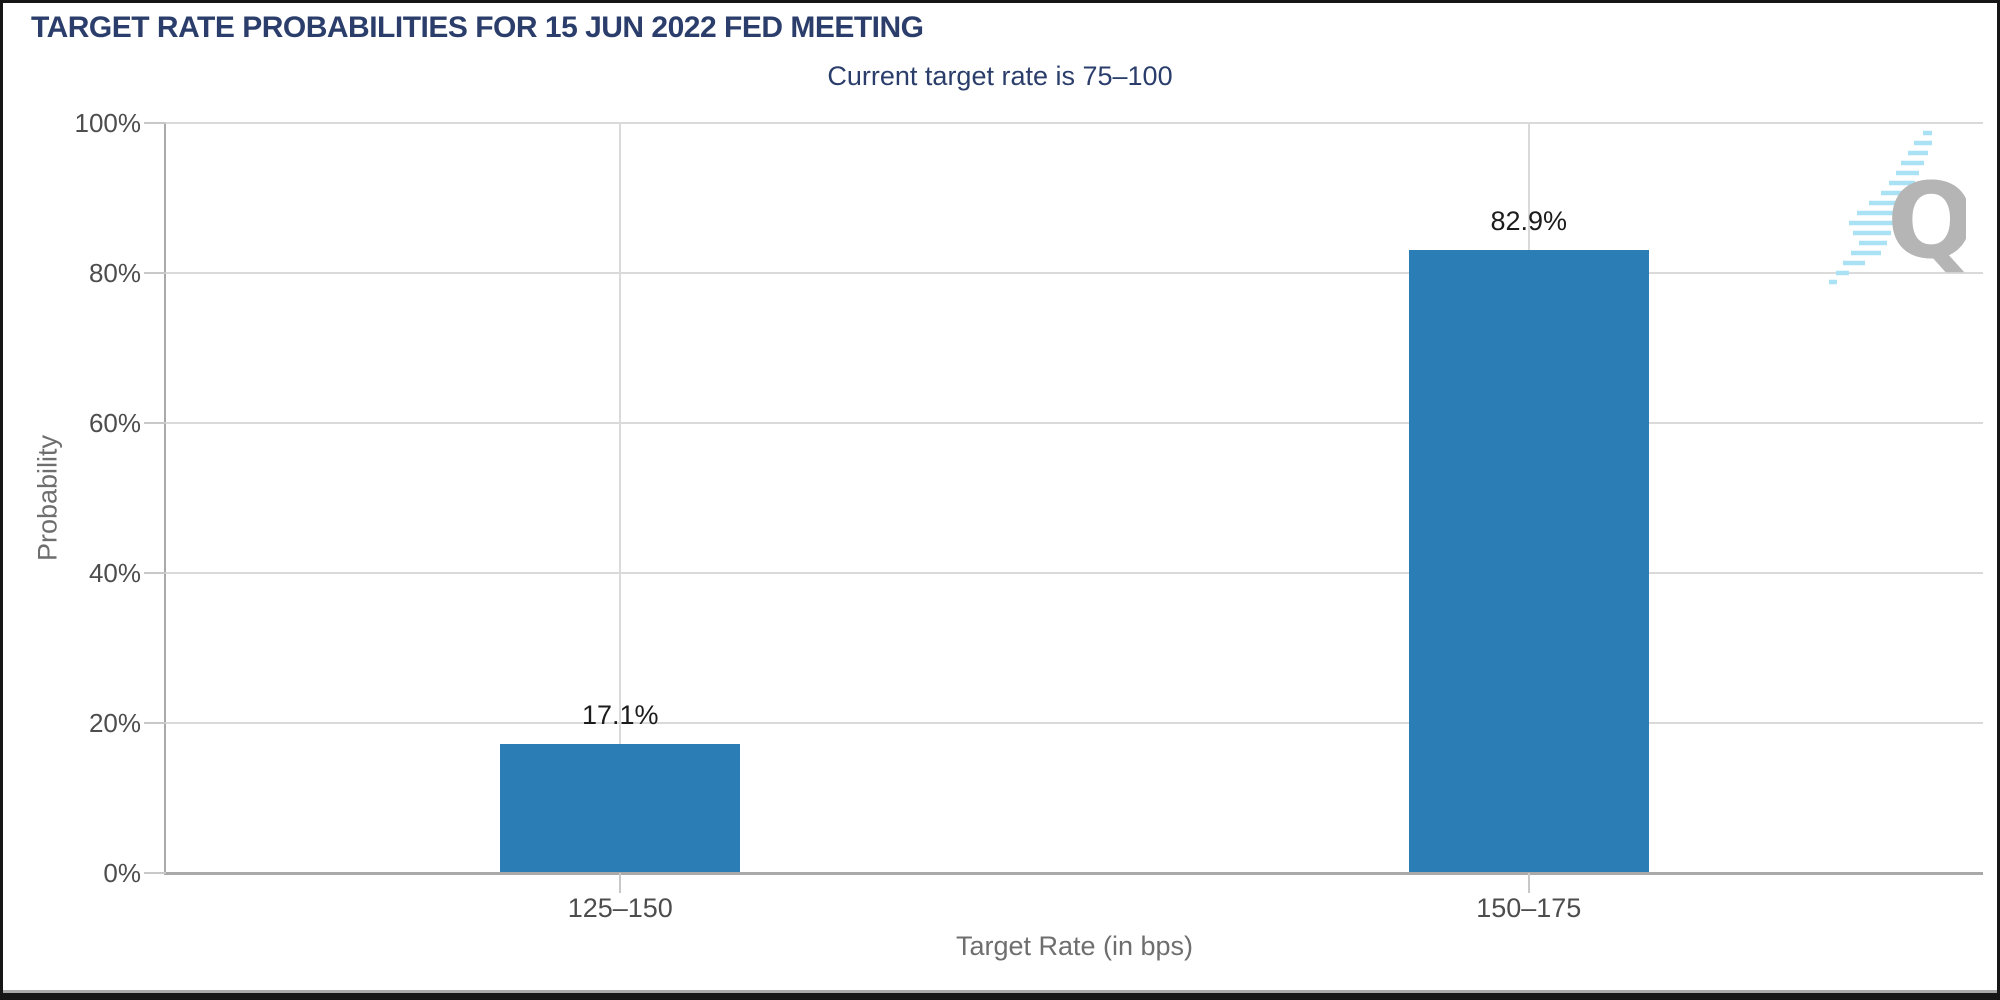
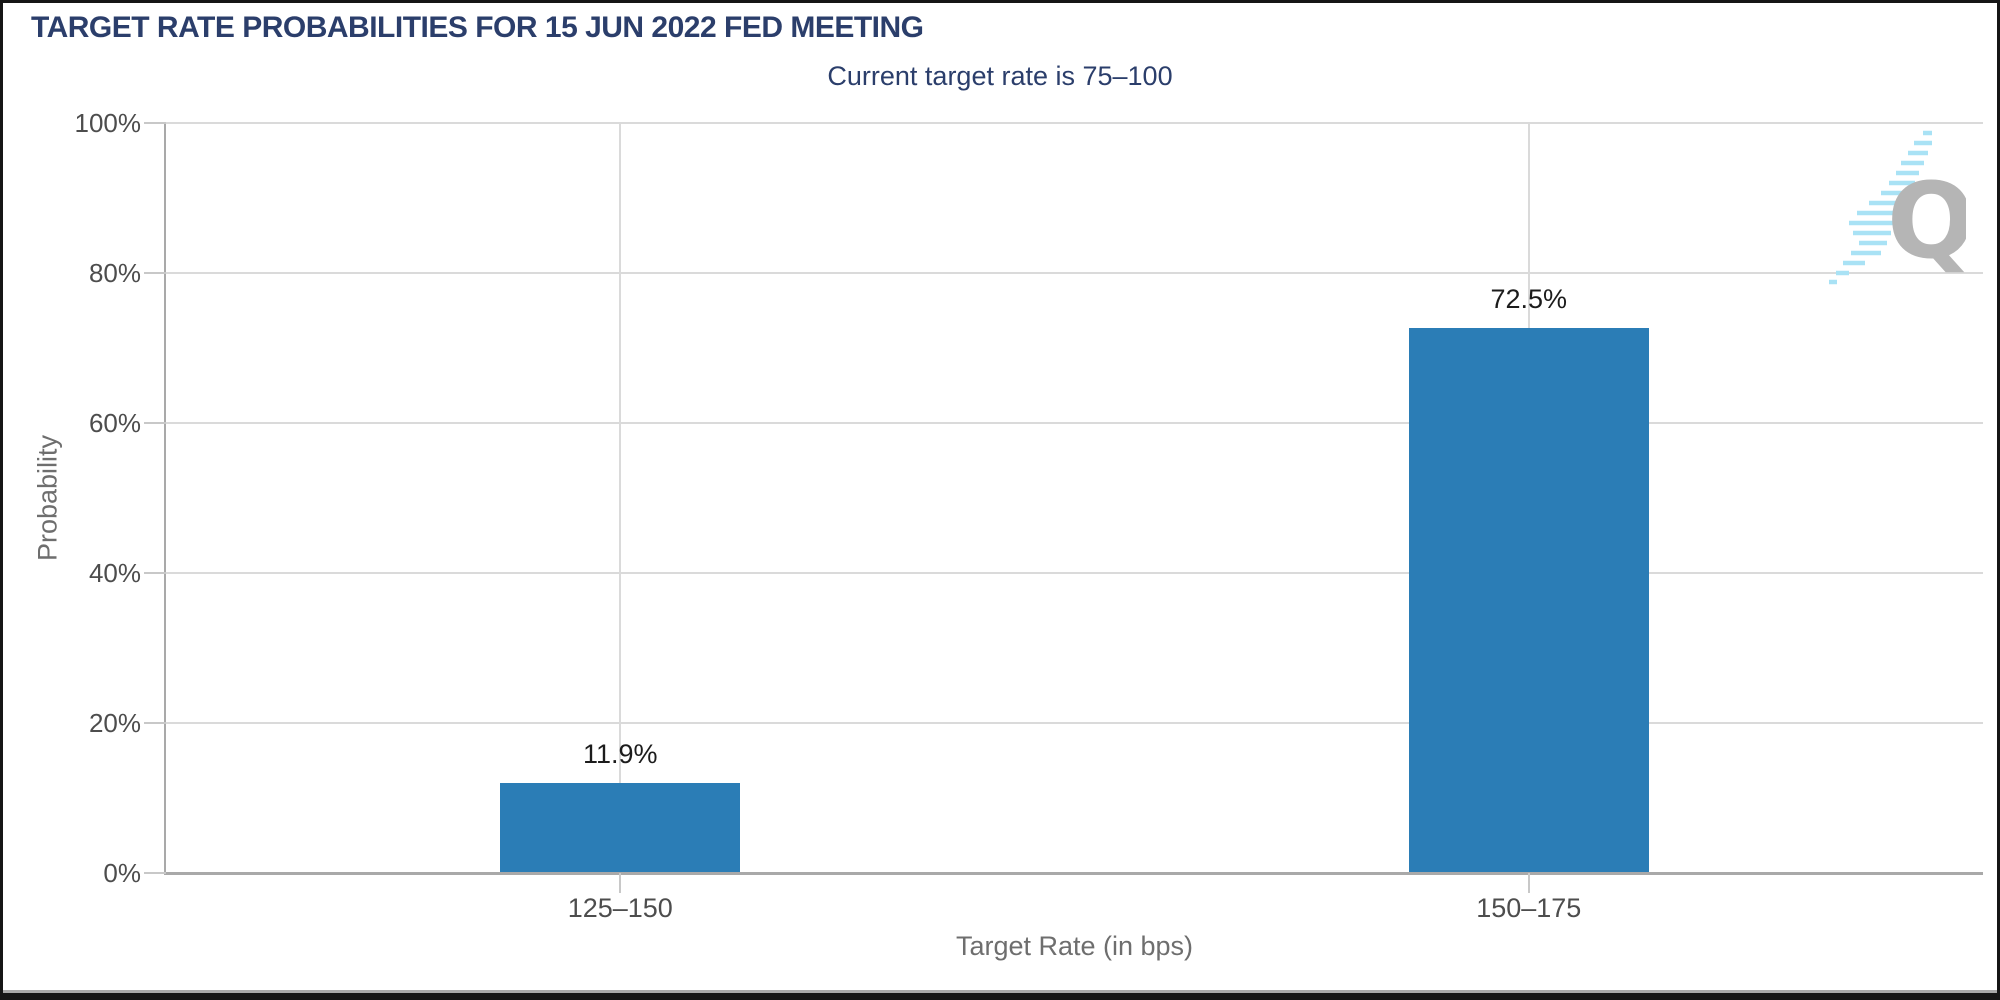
125–150: 17.1% -> 11.9%
150–175: 82.9% -> 72.5%
